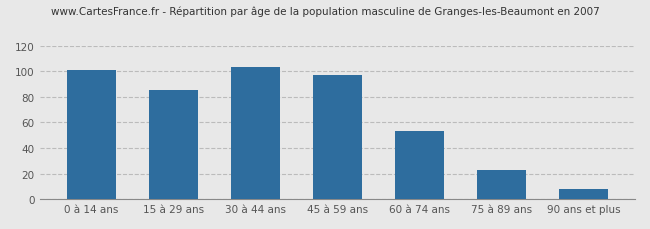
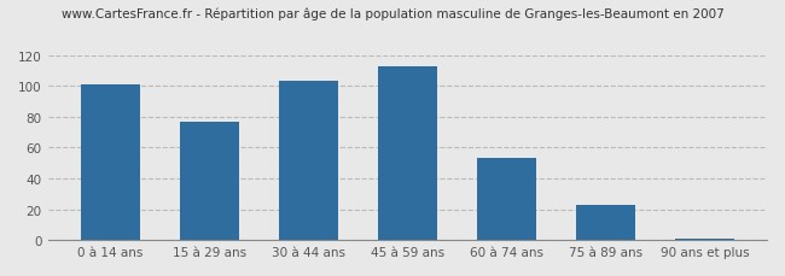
15 à 29 ans: 85 -> 77
45 à 59 ans: 97 -> 113
90 ans et plus: 8 -> 1
